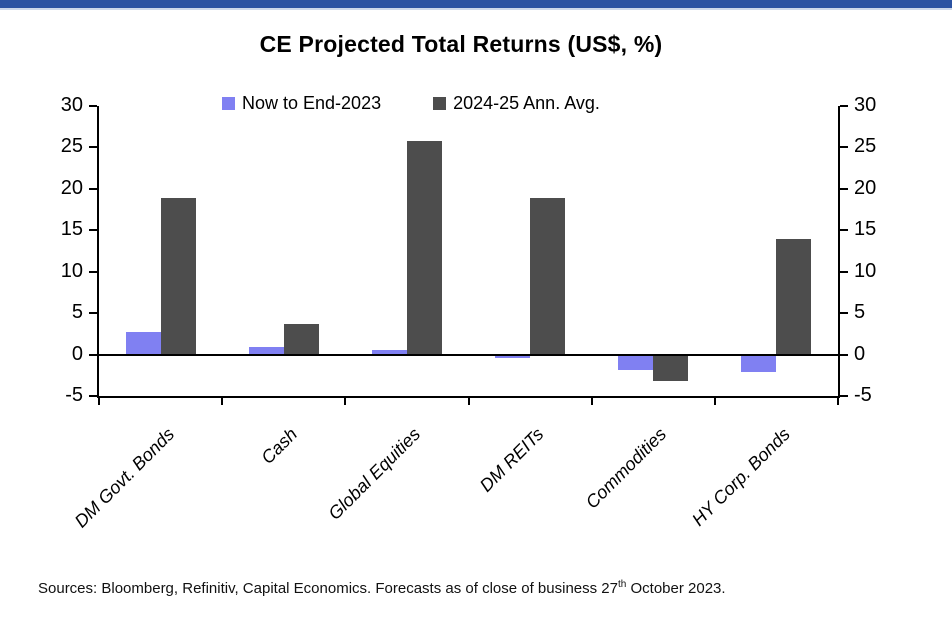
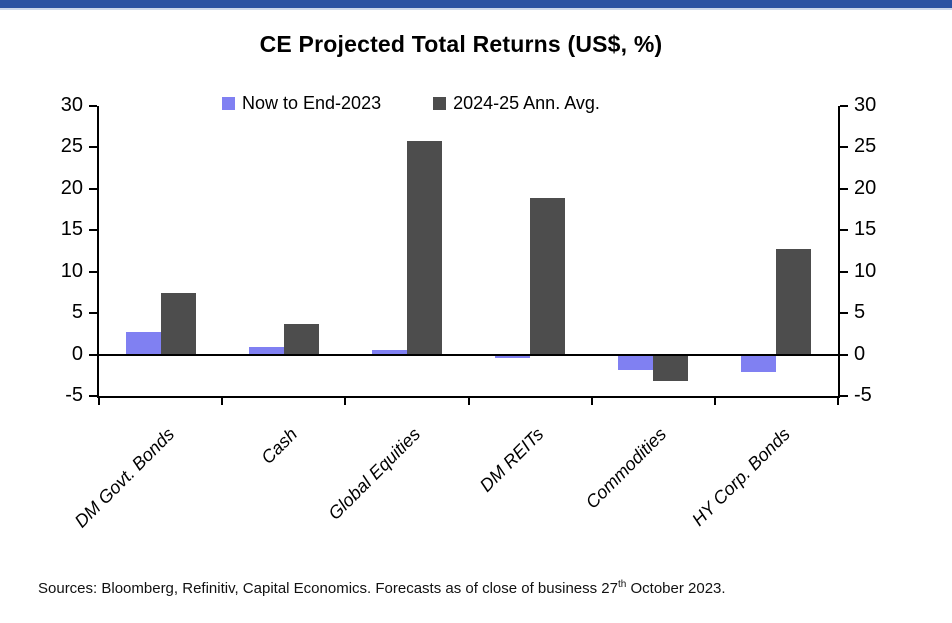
2024-25 Ann. Avg./DM Govt. Bonds: 19 -> 8
2024-25 Ann. Avg./HY Corp. Bonds: 14 -> 13
